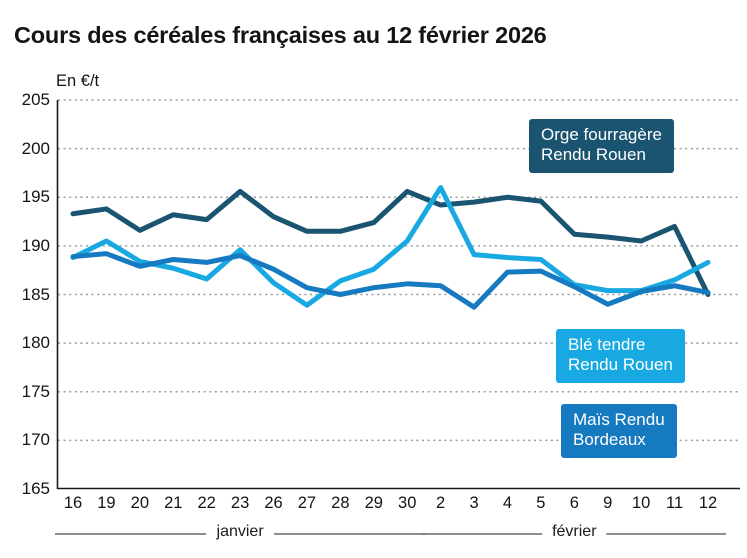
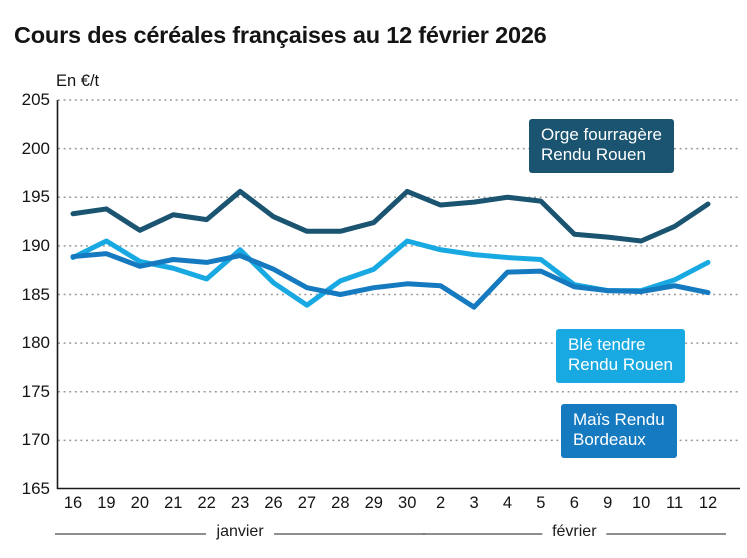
Blé tendre Rendu Rouen/2: 196 -> 190
Maïs Rendu Bordeaux/9: 184 -> 185
Orge fourragère Rendu Rouen/12: 185 -> 194
